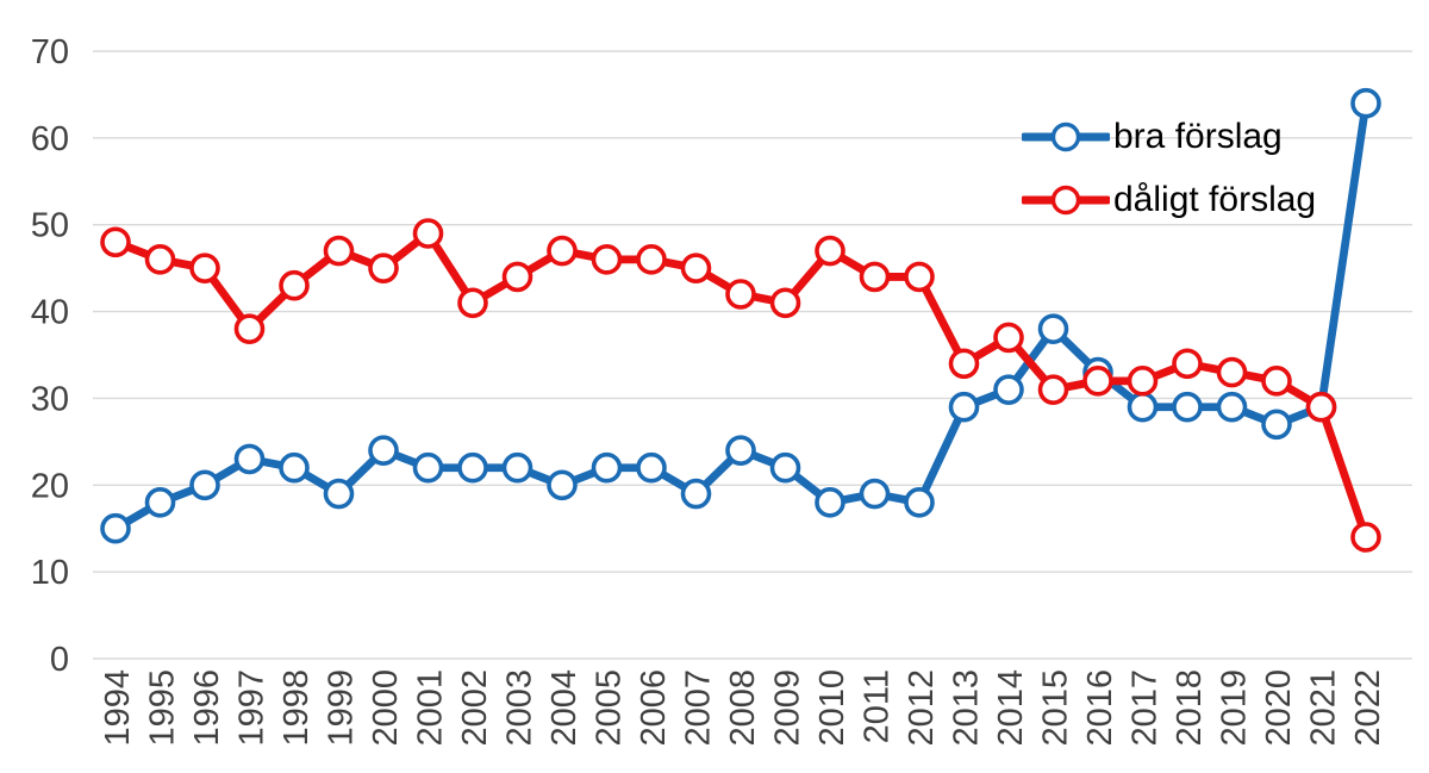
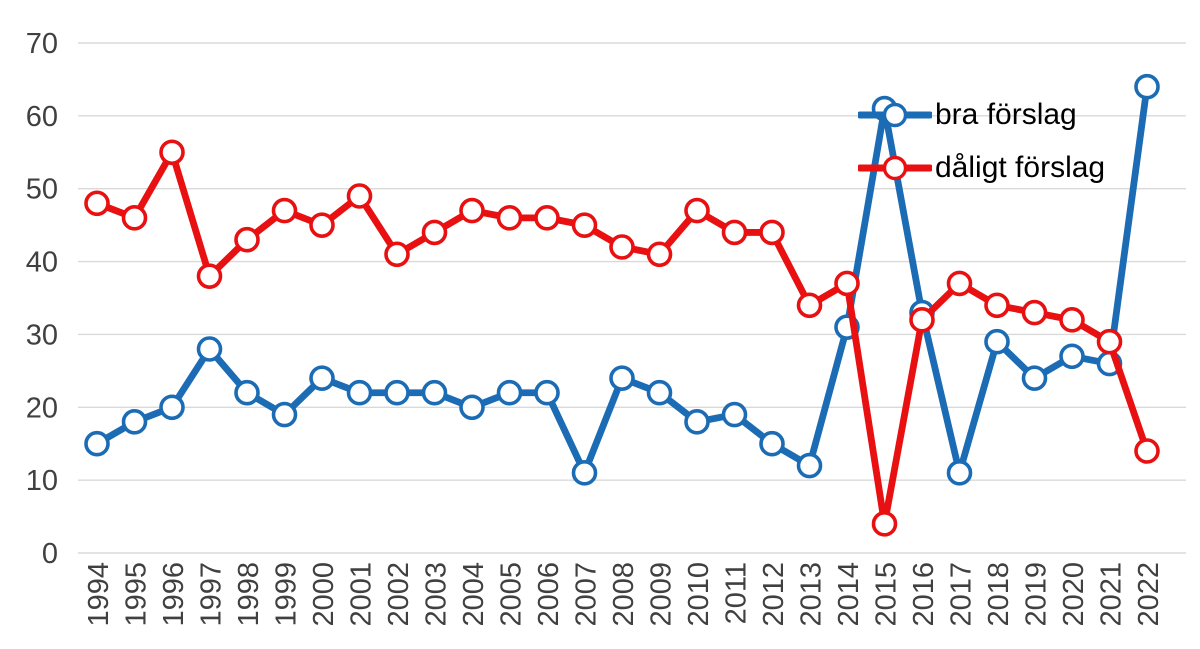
dåligt förslag/1996: 45 -> 55
bra förslag/1997: 23 -> 28
bra förslag/2007: 19 -> 11
bra förslag/2012: 18 -> 15
bra förslag/2013: 29 -> 12
bra förslag/2015: 38 -> 61
dåligt förslag/2015: 31 -> 4
bra förslag/2017: 29 -> 11
dåligt förslag/2017: 32 -> 37
bra förslag/2019: 29 -> 24
bra förslag/2021: 29 -> 26
